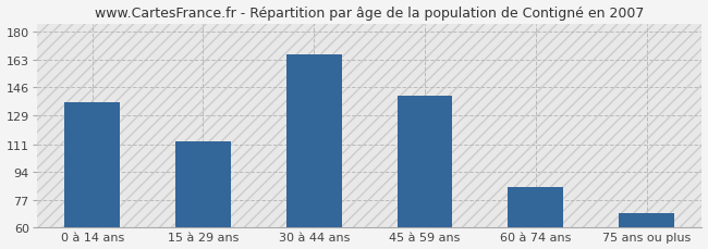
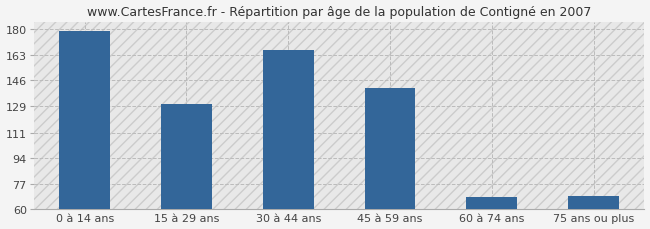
0 à 14 ans: 137 -> 179
15 à 29 ans: 113 -> 130
60 à 74 ans: 85 -> 68
